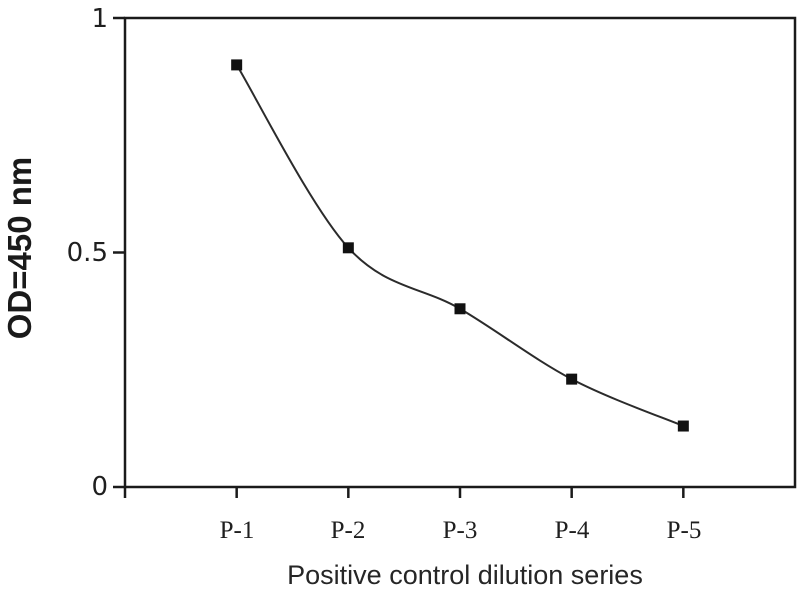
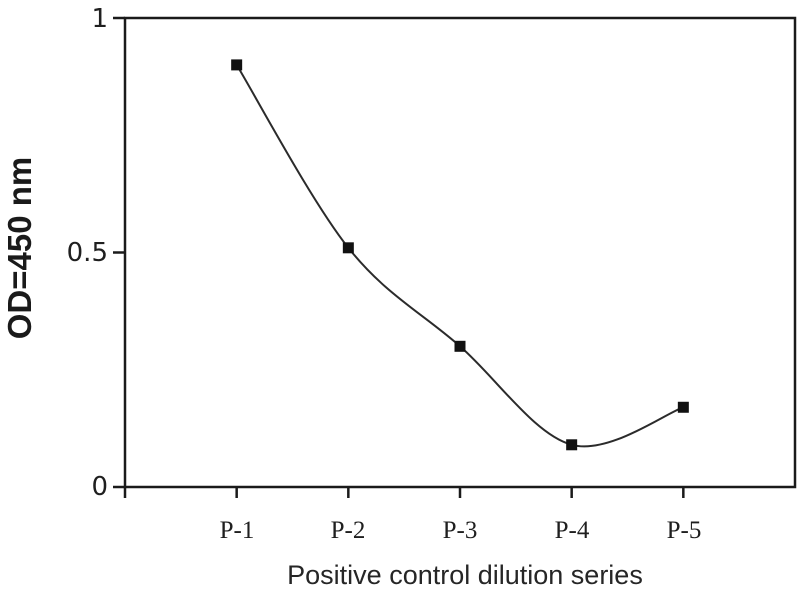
P-3: 0.38 -> 0.30
P-4: 0.23 -> 0.09
P-5: 0.13 -> 0.17
